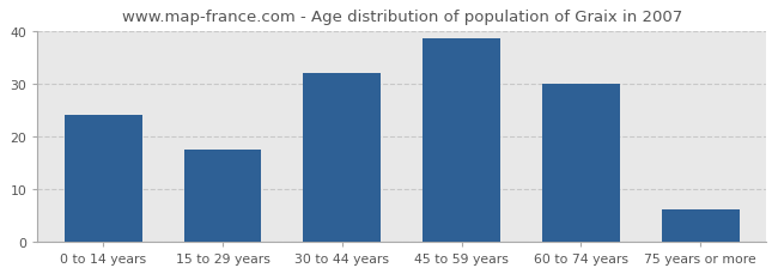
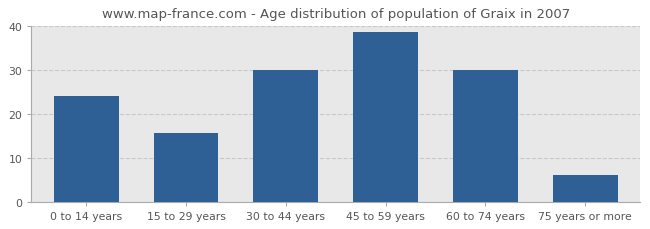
15 to 29 years: 17.5 -> 15.5
30 to 44 years: 32.0 -> 30.0
